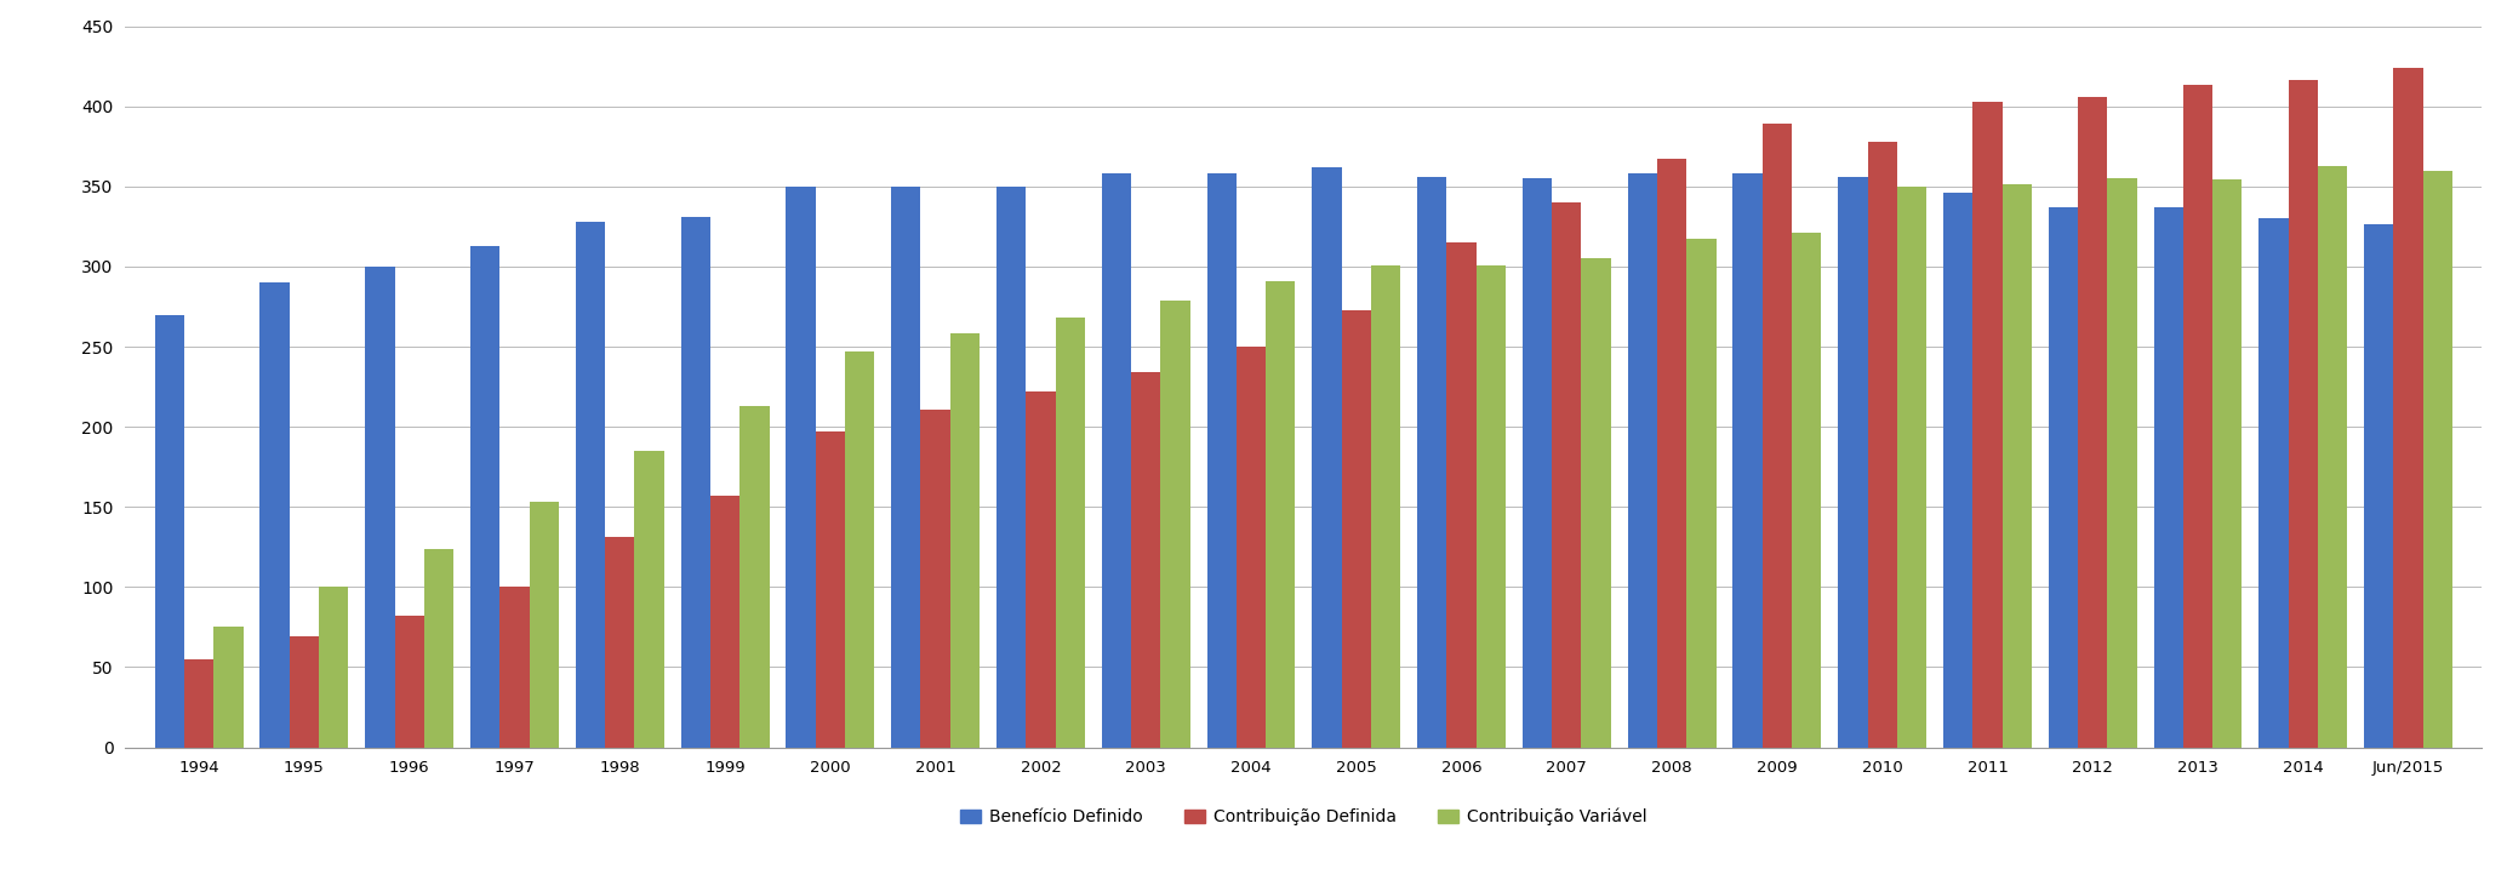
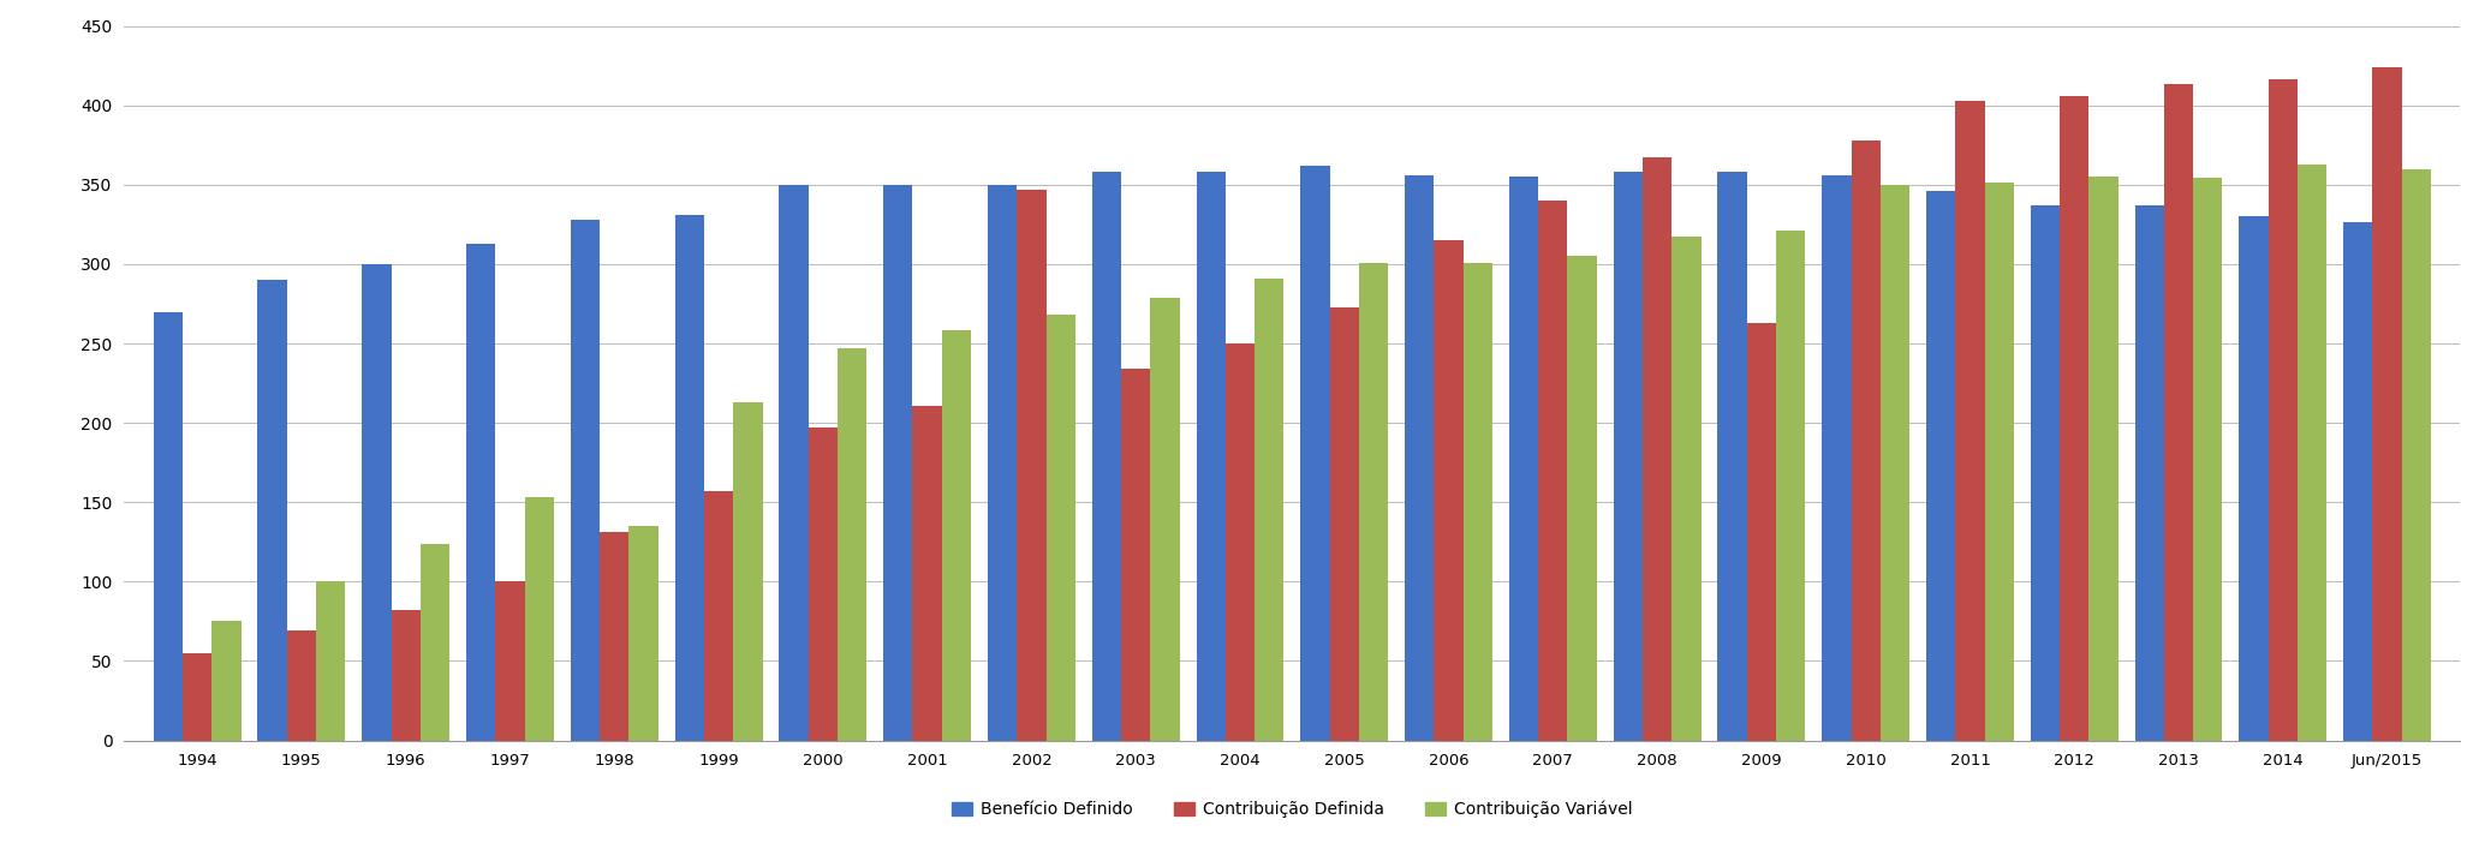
Contribuição Variável/1998: 185 -> 135
Contribuição Definida/2002: 222 -> 347
Contribuição Definida/2009: 389 -> 263
